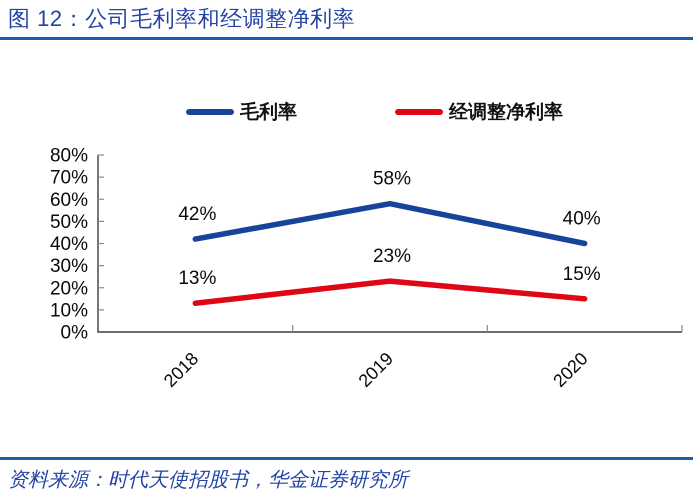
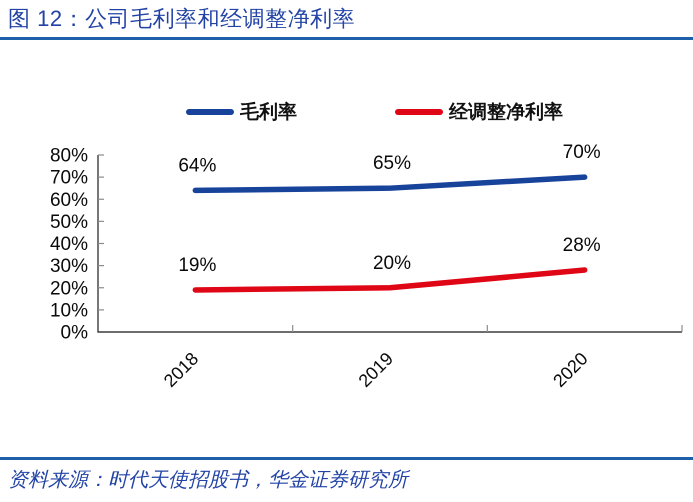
毛利率/2018: 42% -> 64%
经调整净利率/2018: 13% -> 19%
毛利率/2019: 58% -> 65%
经调整净利率/2019: 23% -> 20%
毛利率/2020: 40% -> 70%
经调整净利率/2020: 15% -> 28%
